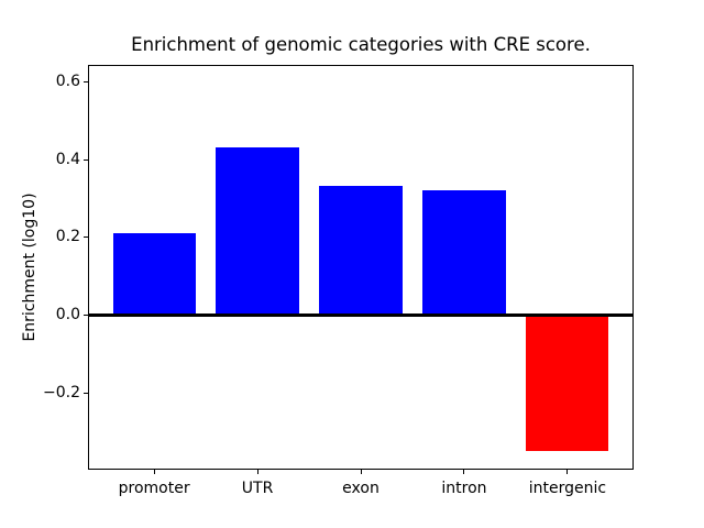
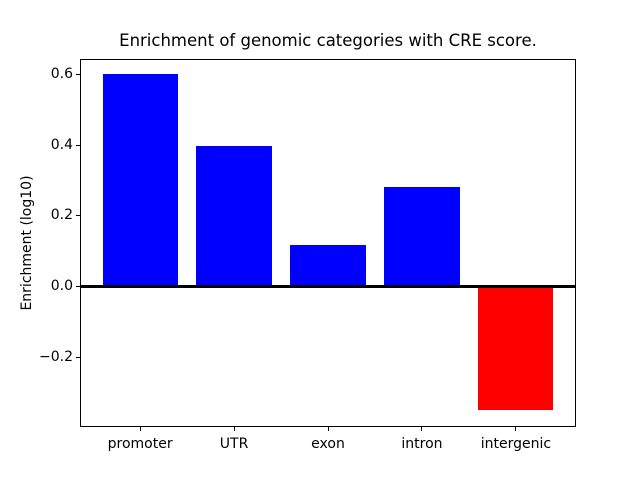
promoter: 0.21 -> 0.60
UTR: 0.43 -> 0.40
exon: 0.33 -> 0.12
intron: 0.32 -> 0.28
